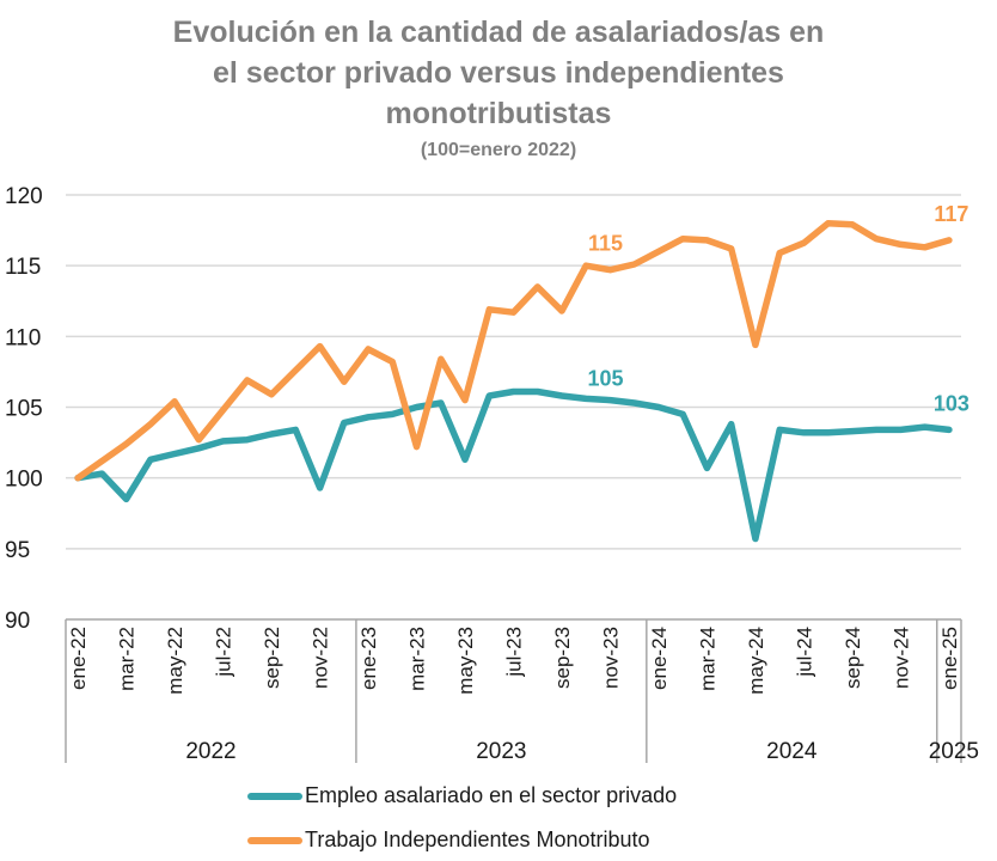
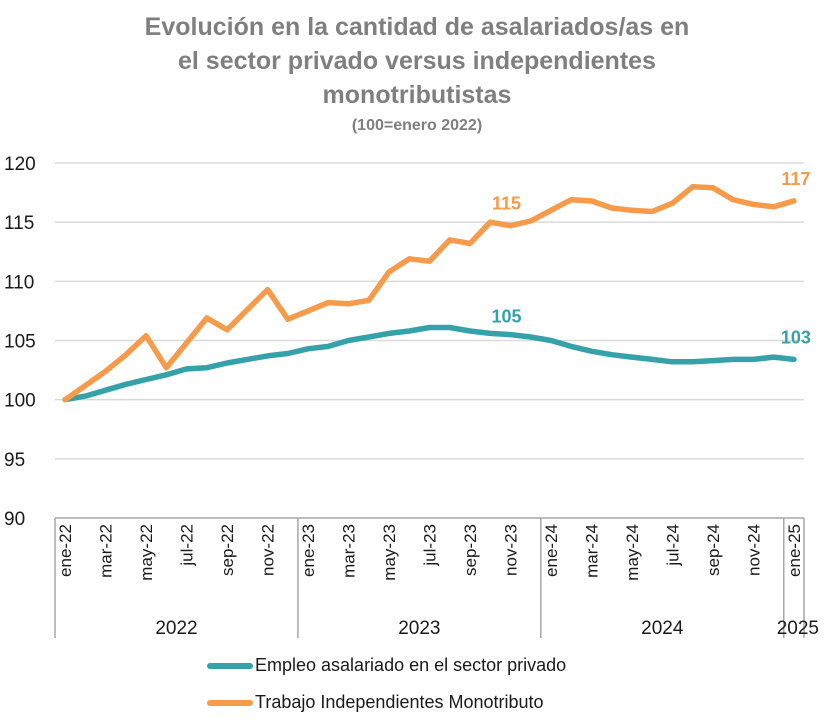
Empleo asalariado en el sector privado/mar-22: 98.5 -> 100.8
Empleo asalariado en el sector privado/nov-22: 99.3 -> 103.7
Trabajo Independientes Monotributo/ene-23: 109.1 -> 107.5
Trabajo Independientes Monotributo/mar-23: 102.2 -> 108.1
Empleo asalariado en el sector privado/may-23: 101.3 -> 105.6
Trabajo Independientes Monotributo/may-23: 105.5 -> 110.8
Trabajo Independientes Monotributo/sep-23: 111.8 -> 113.2
Empleo asalariado en el sector privado/mar-24: 100.7 -> 104.1
Empleo asalariado en el sector privado/may-24: 95.7 -> 103.6
Trabajo Independientes Monotributo/may-24: 109.4 -> 116.0
